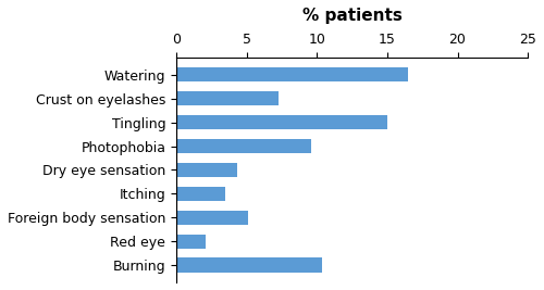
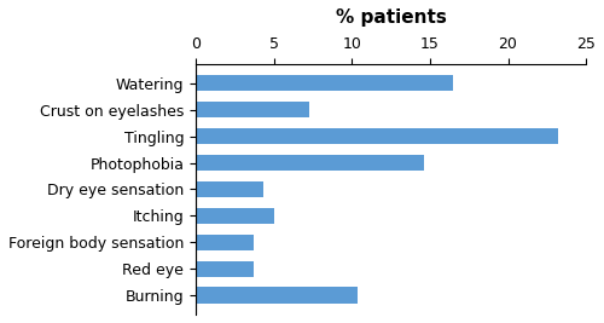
Tingling: 15.0 -> 23.2
Photophobia: 9.6 -> 14.6
Itching: 3.5 -> 5.0
Foreign body sensation: 5.1 -> 3.7
Red eye: 2.1 -> 3.7
